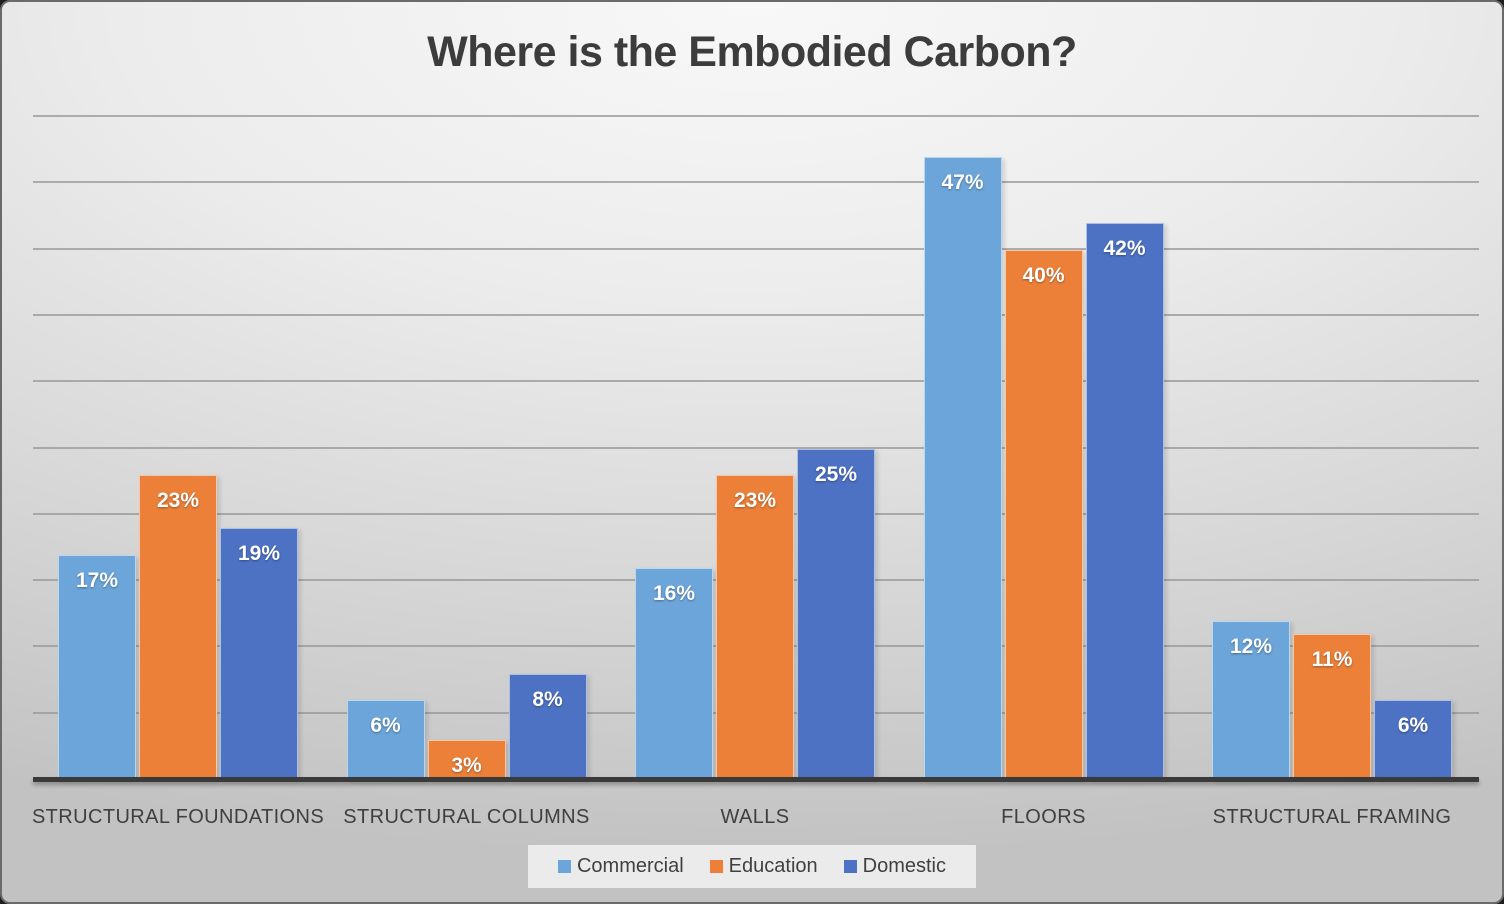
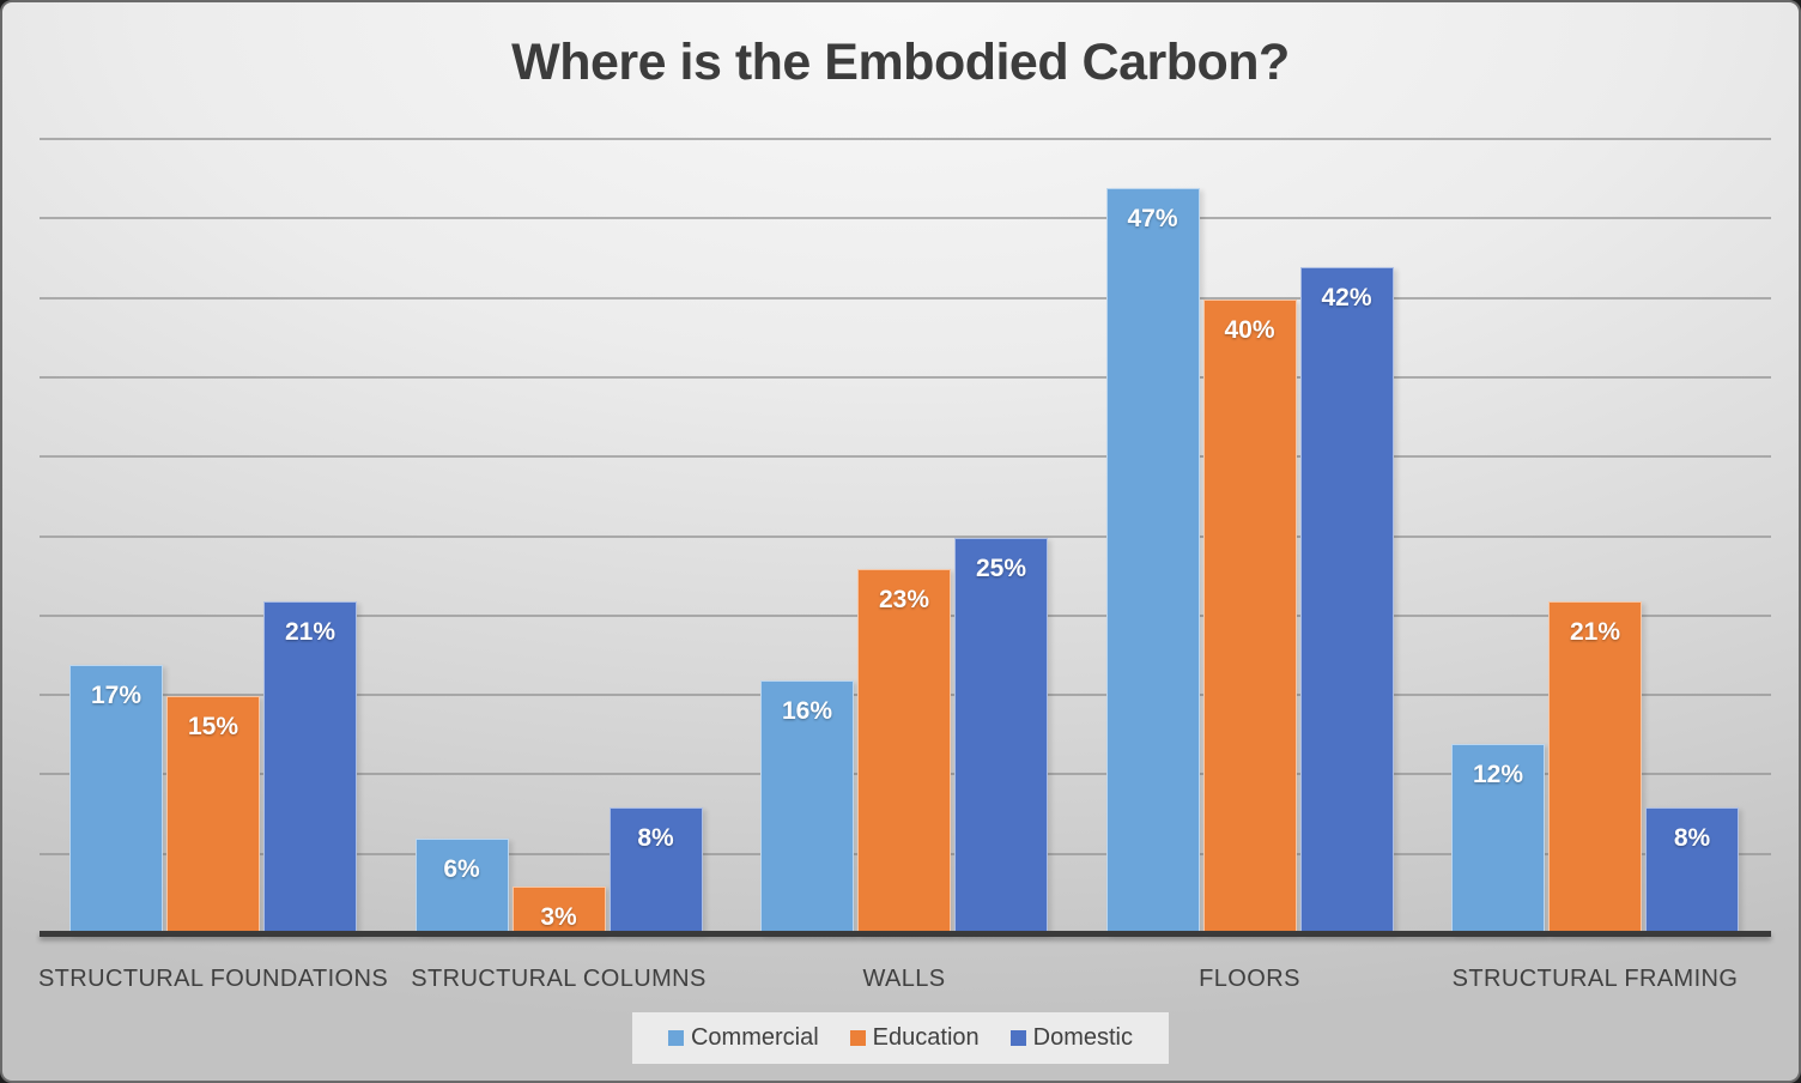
Education/STRUCTURAL FOUNDATIONS: 23% -> 15%
Domestic/STRUCTURAL FOUNDATIONS: 19% -> 21%
Education/STRUCTURAL FRAMING: 11% -> 21%
Domestic/STRUCTURAL FRAMING: 6% -> 8%
